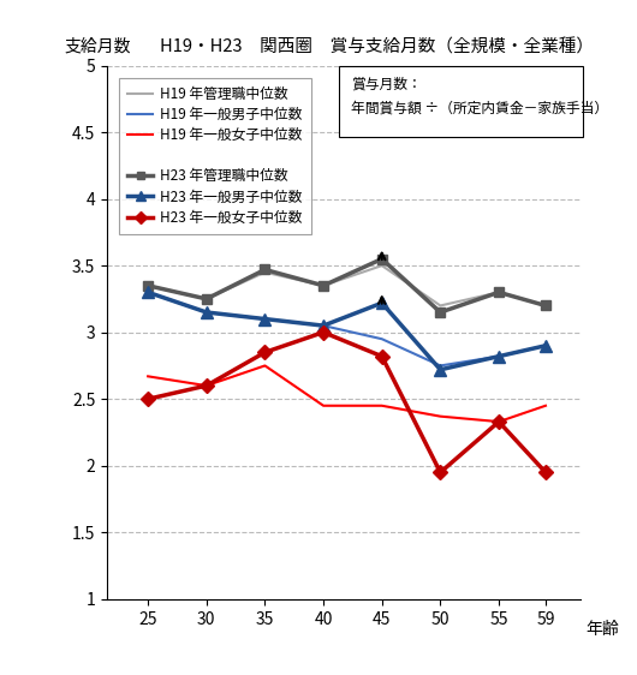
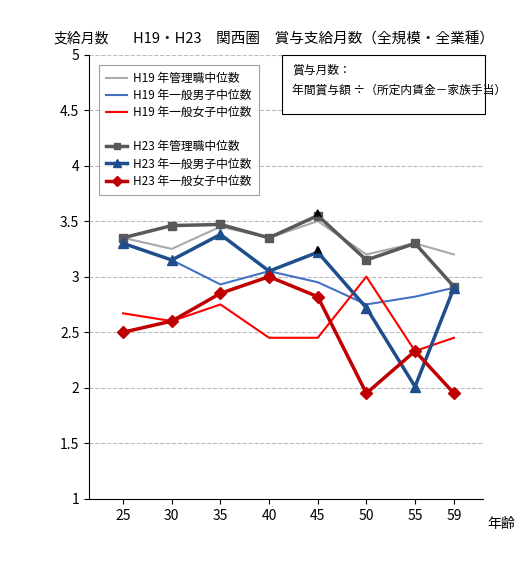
H23 年管理職中位数/30: 3.25 -> 3.46
H19 年一般男子中位数/35: 3.10 -> 2.93
H23 年一般男子中位数/35: 3.10 -> 3.38
H19 年一般女子中位数/50: 2.37 -> 3.00
H23 年一般男子中位数/55: 2.82 -> 2.01
H23 年管理職中位数/59: 3.20 -> 2.91
